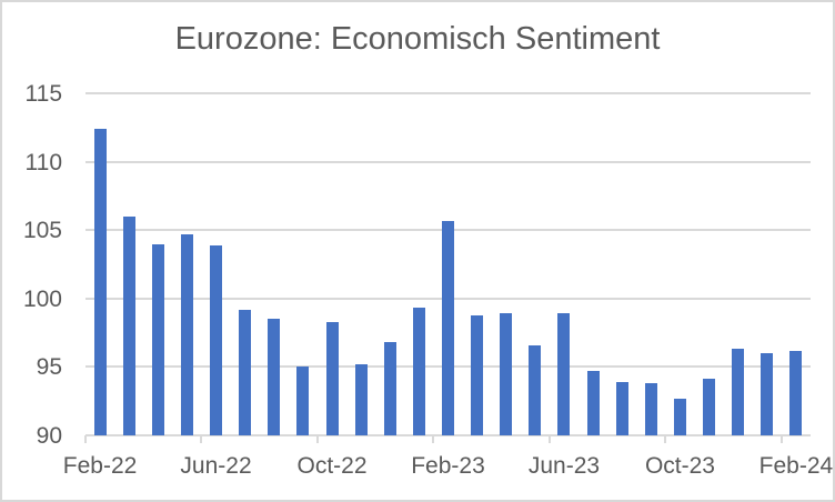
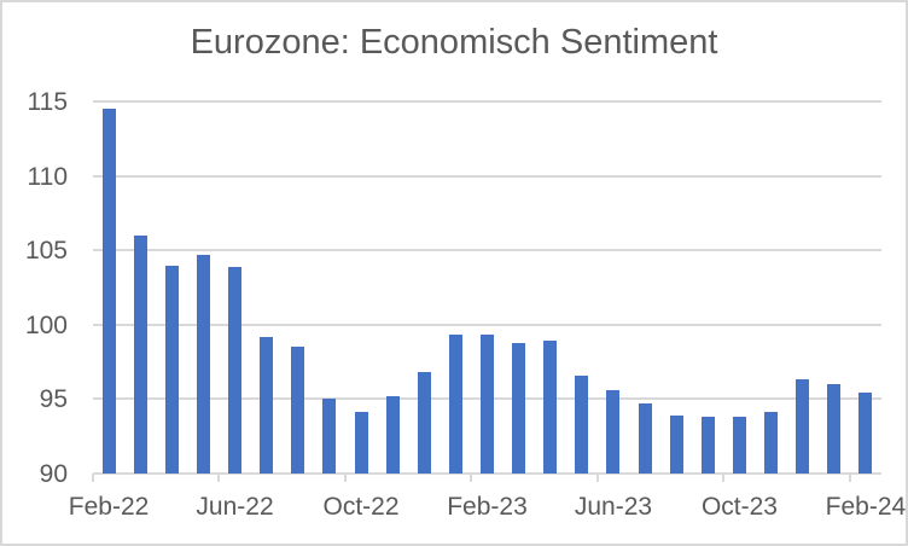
Feb-22: 112.4 -> 114.5
Oct-22: 98.3 -> 94.1
Feb-23: 105.7 -> 99.3
Jun-23: 98.9 -> 95.6
Oct-23: 92.7 -> 93.8
Feb-24: 96.2 -> 95.4
